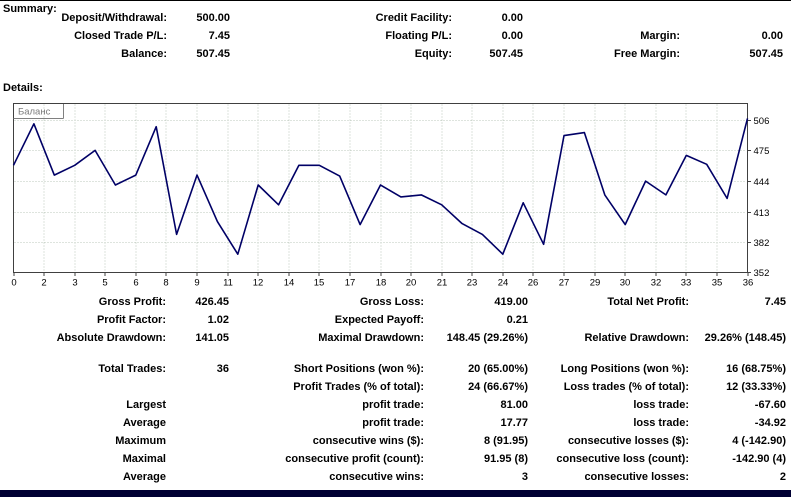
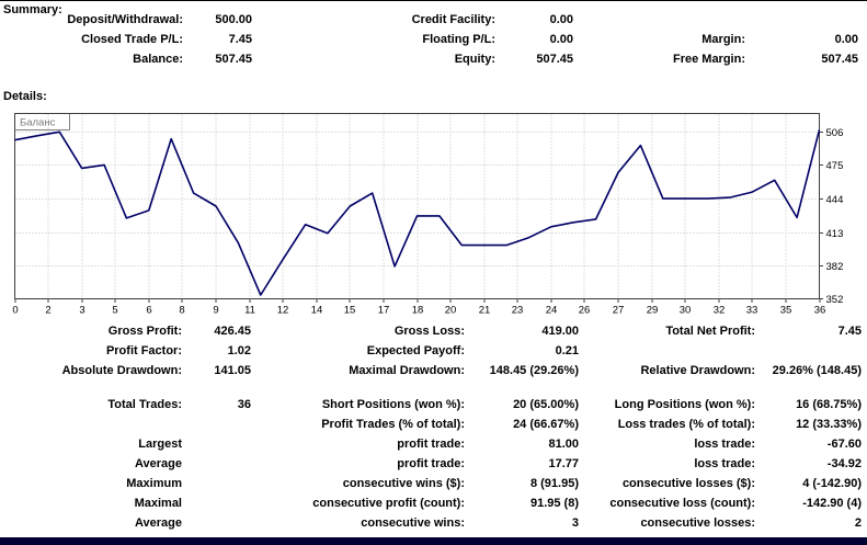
0: 460 -> 500
2: 450 -> 510
3: 460 -> 470
5: 440 -> 430
6: 450 -> 430
8: 390 -> 450
9: 450 -> 440
11: 370 -> 360
12: 440 -> 390
14: 460 -> 410
15: 460 -> 440
17: 400 -> 380
18: 440 -> 430
20: 430 -> 400
21: 420 -> 400
23: 390 -> 410
24: 370 -> 420
26: 380 -> 420
27: 490 -> 470
29: 430 -> 440
30: 400 -> 440
32: 430 -> 440
33: 470 -> 450
